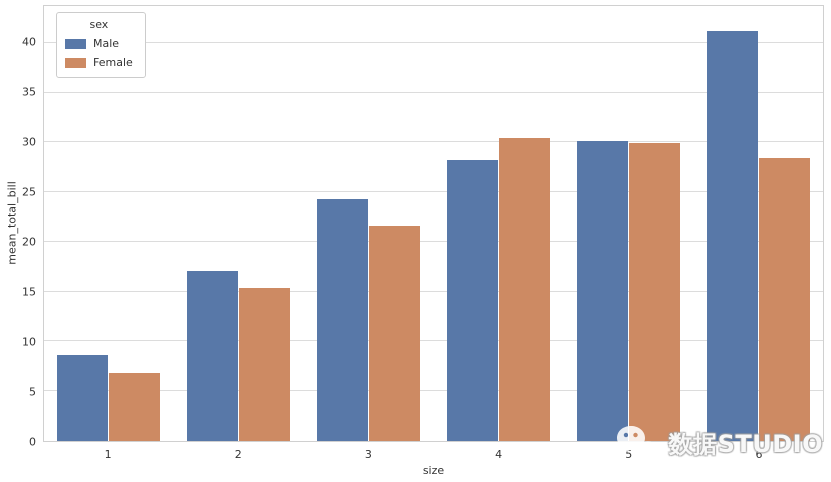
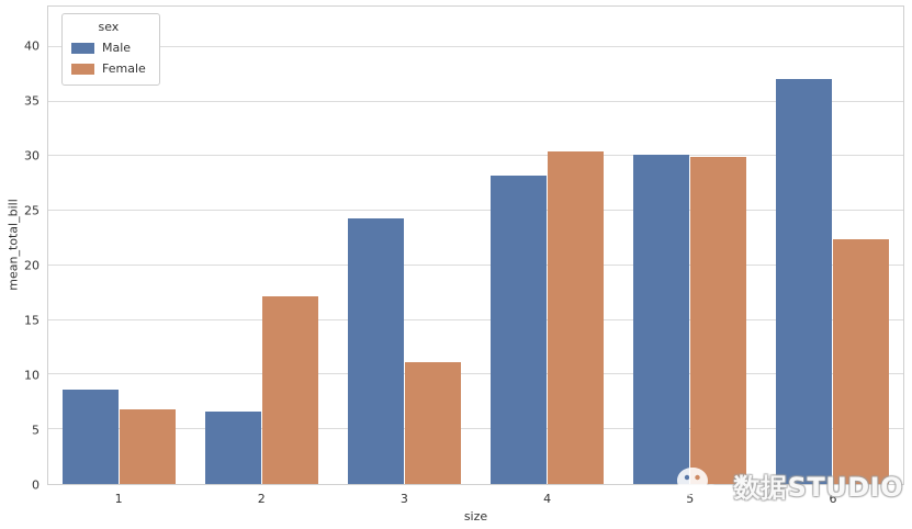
Male/2: 17.1 -> 6.6
Female/2: 15.4 -> 17.2
Female/3: 21.6 -> 11.2
Male/6: 41.2 -> 37.1
Female/6: 28.4 -> 22.4
